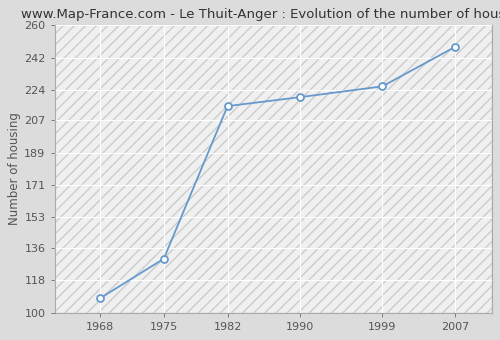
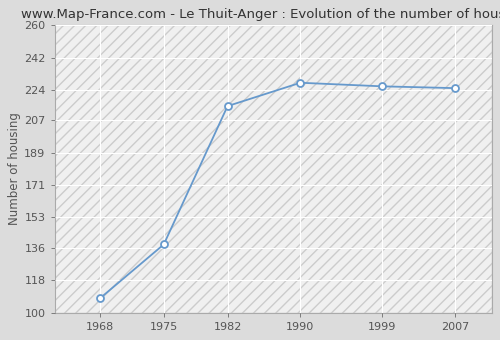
1975: 130 -> 138
1990: 220 -> 228
2007: 248 -> 225
